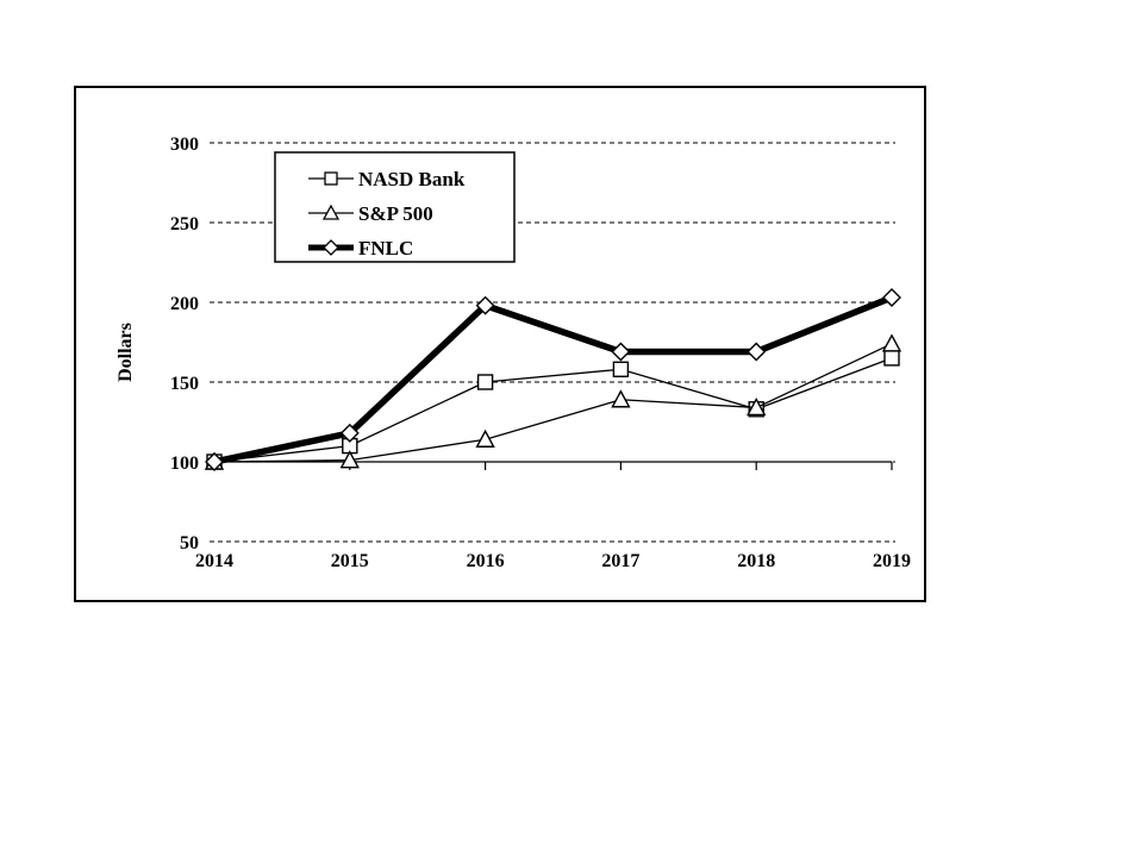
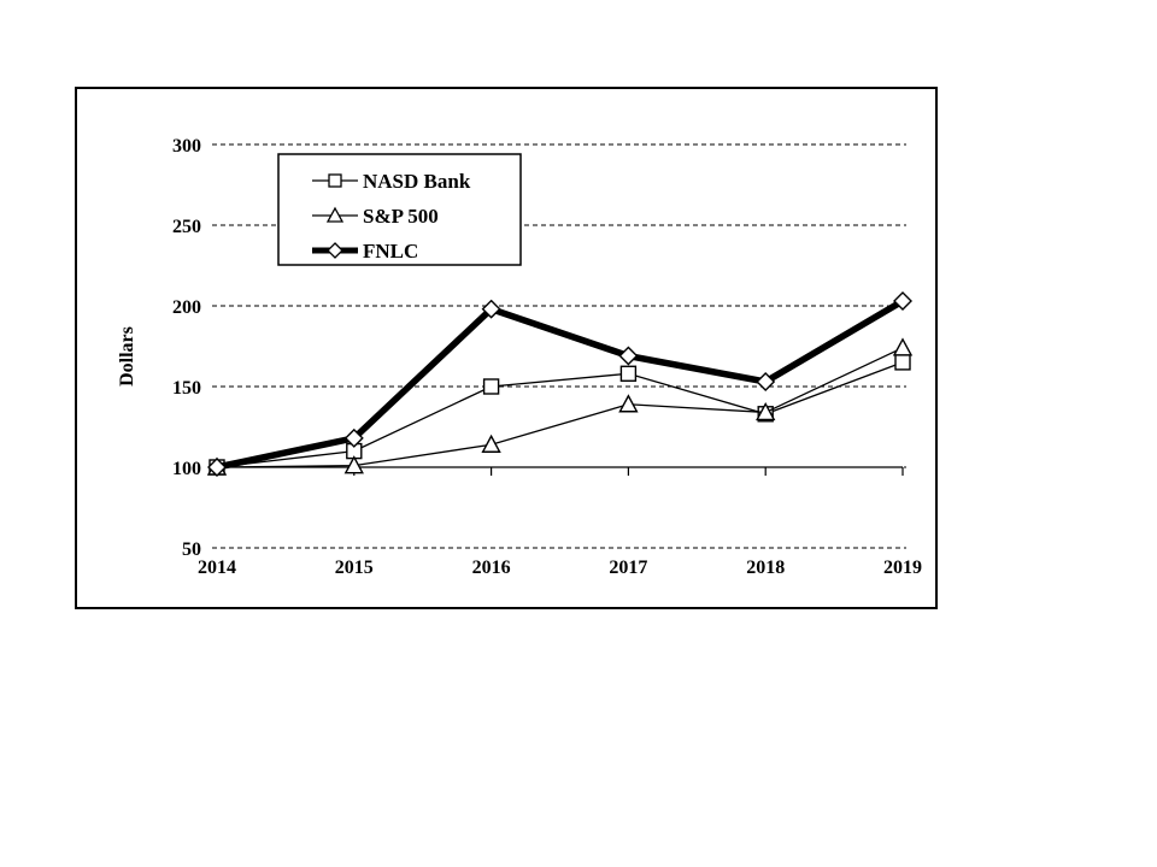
FNLC/2018: 169 -> 153
